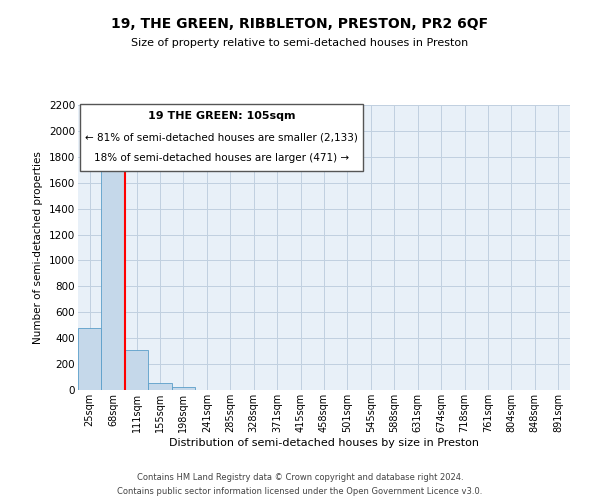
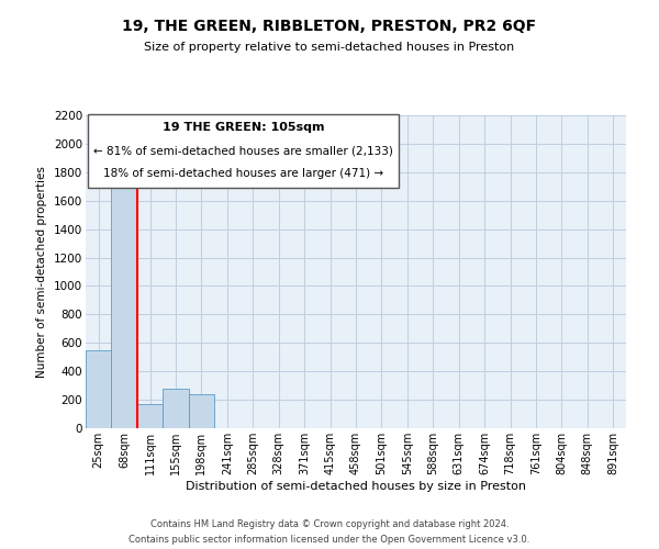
25sqm: 480 -> 550
111sqm: 310 -> 170
155sqm: 60 -> 280
198sqm: 20 -> 240
